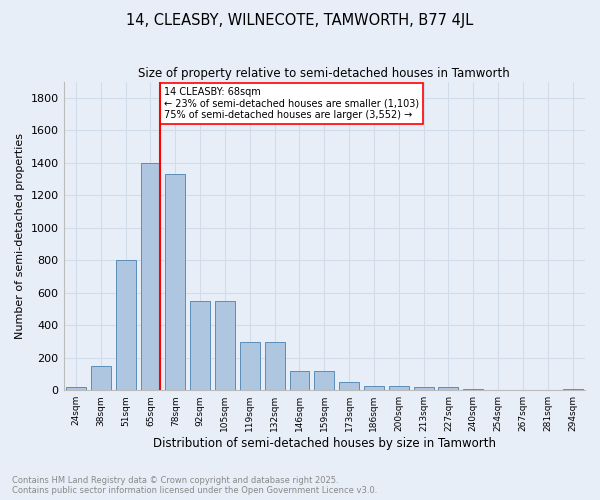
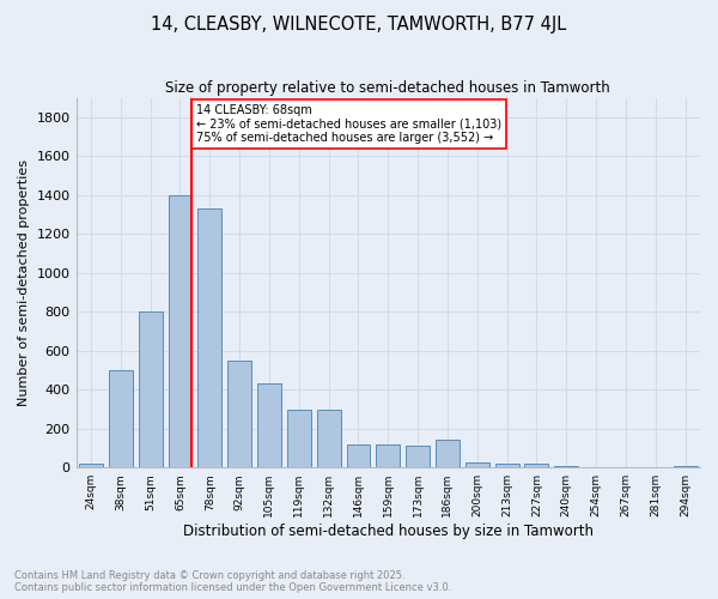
38sqm: 150 -> 500
105sqm: 550 -> 430
173sqm: 50 -> 110
186sqm: 20 -> 140
